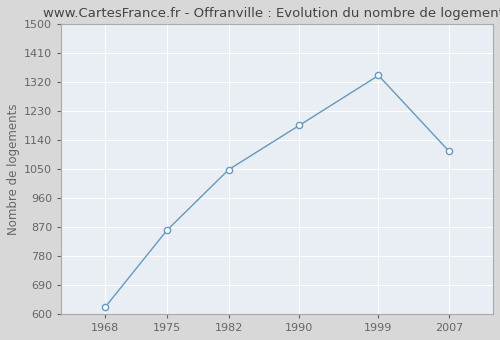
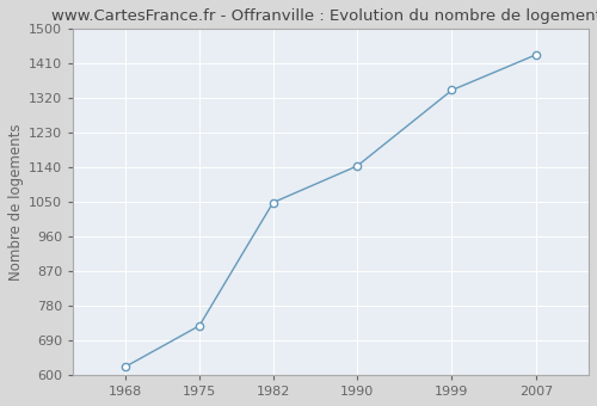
1975: 860 -> 728
1990: 1185 -> 1143
2007: 1105 -> 1432
